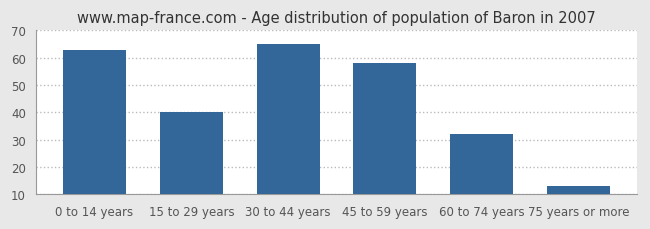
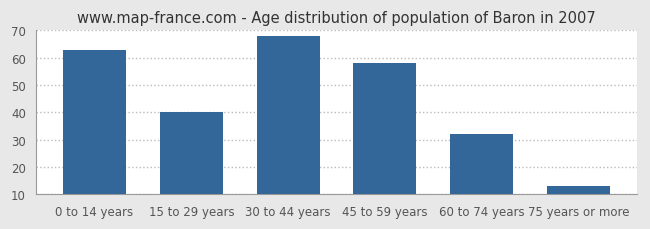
30 to 44 years: 65 -> 68
